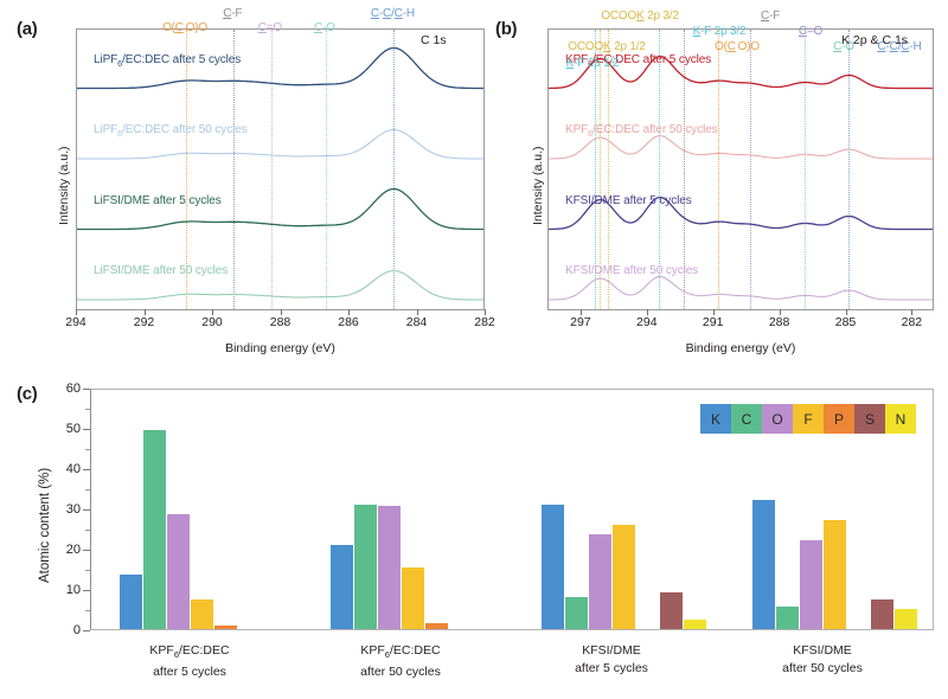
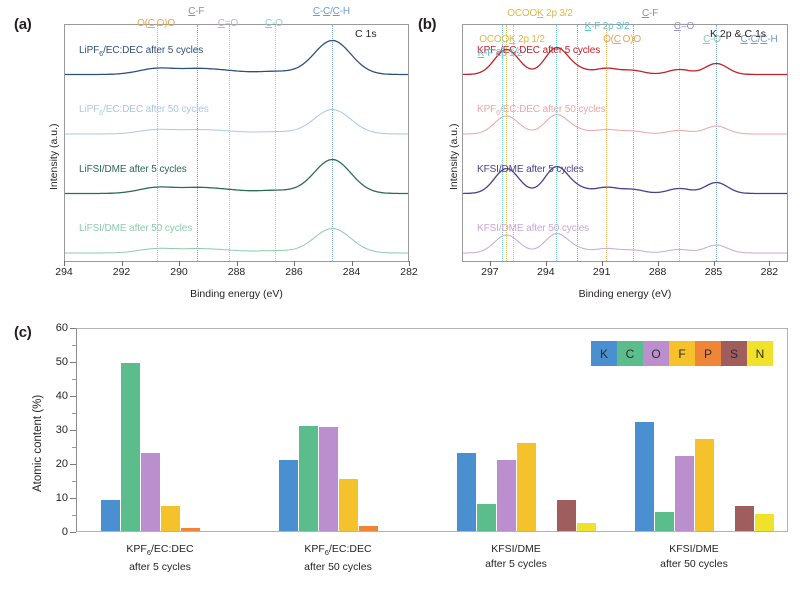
K/KPF6/EC:DEC after 5 cycles: 14 -> 9
O/KPF6/EC:DEC after 5 cycles: 28 -> 23
K/KFSI/DME after 5 cycles: 31 -> 23
O/KFSI/DME after 5 cycles: 24 -> 21
